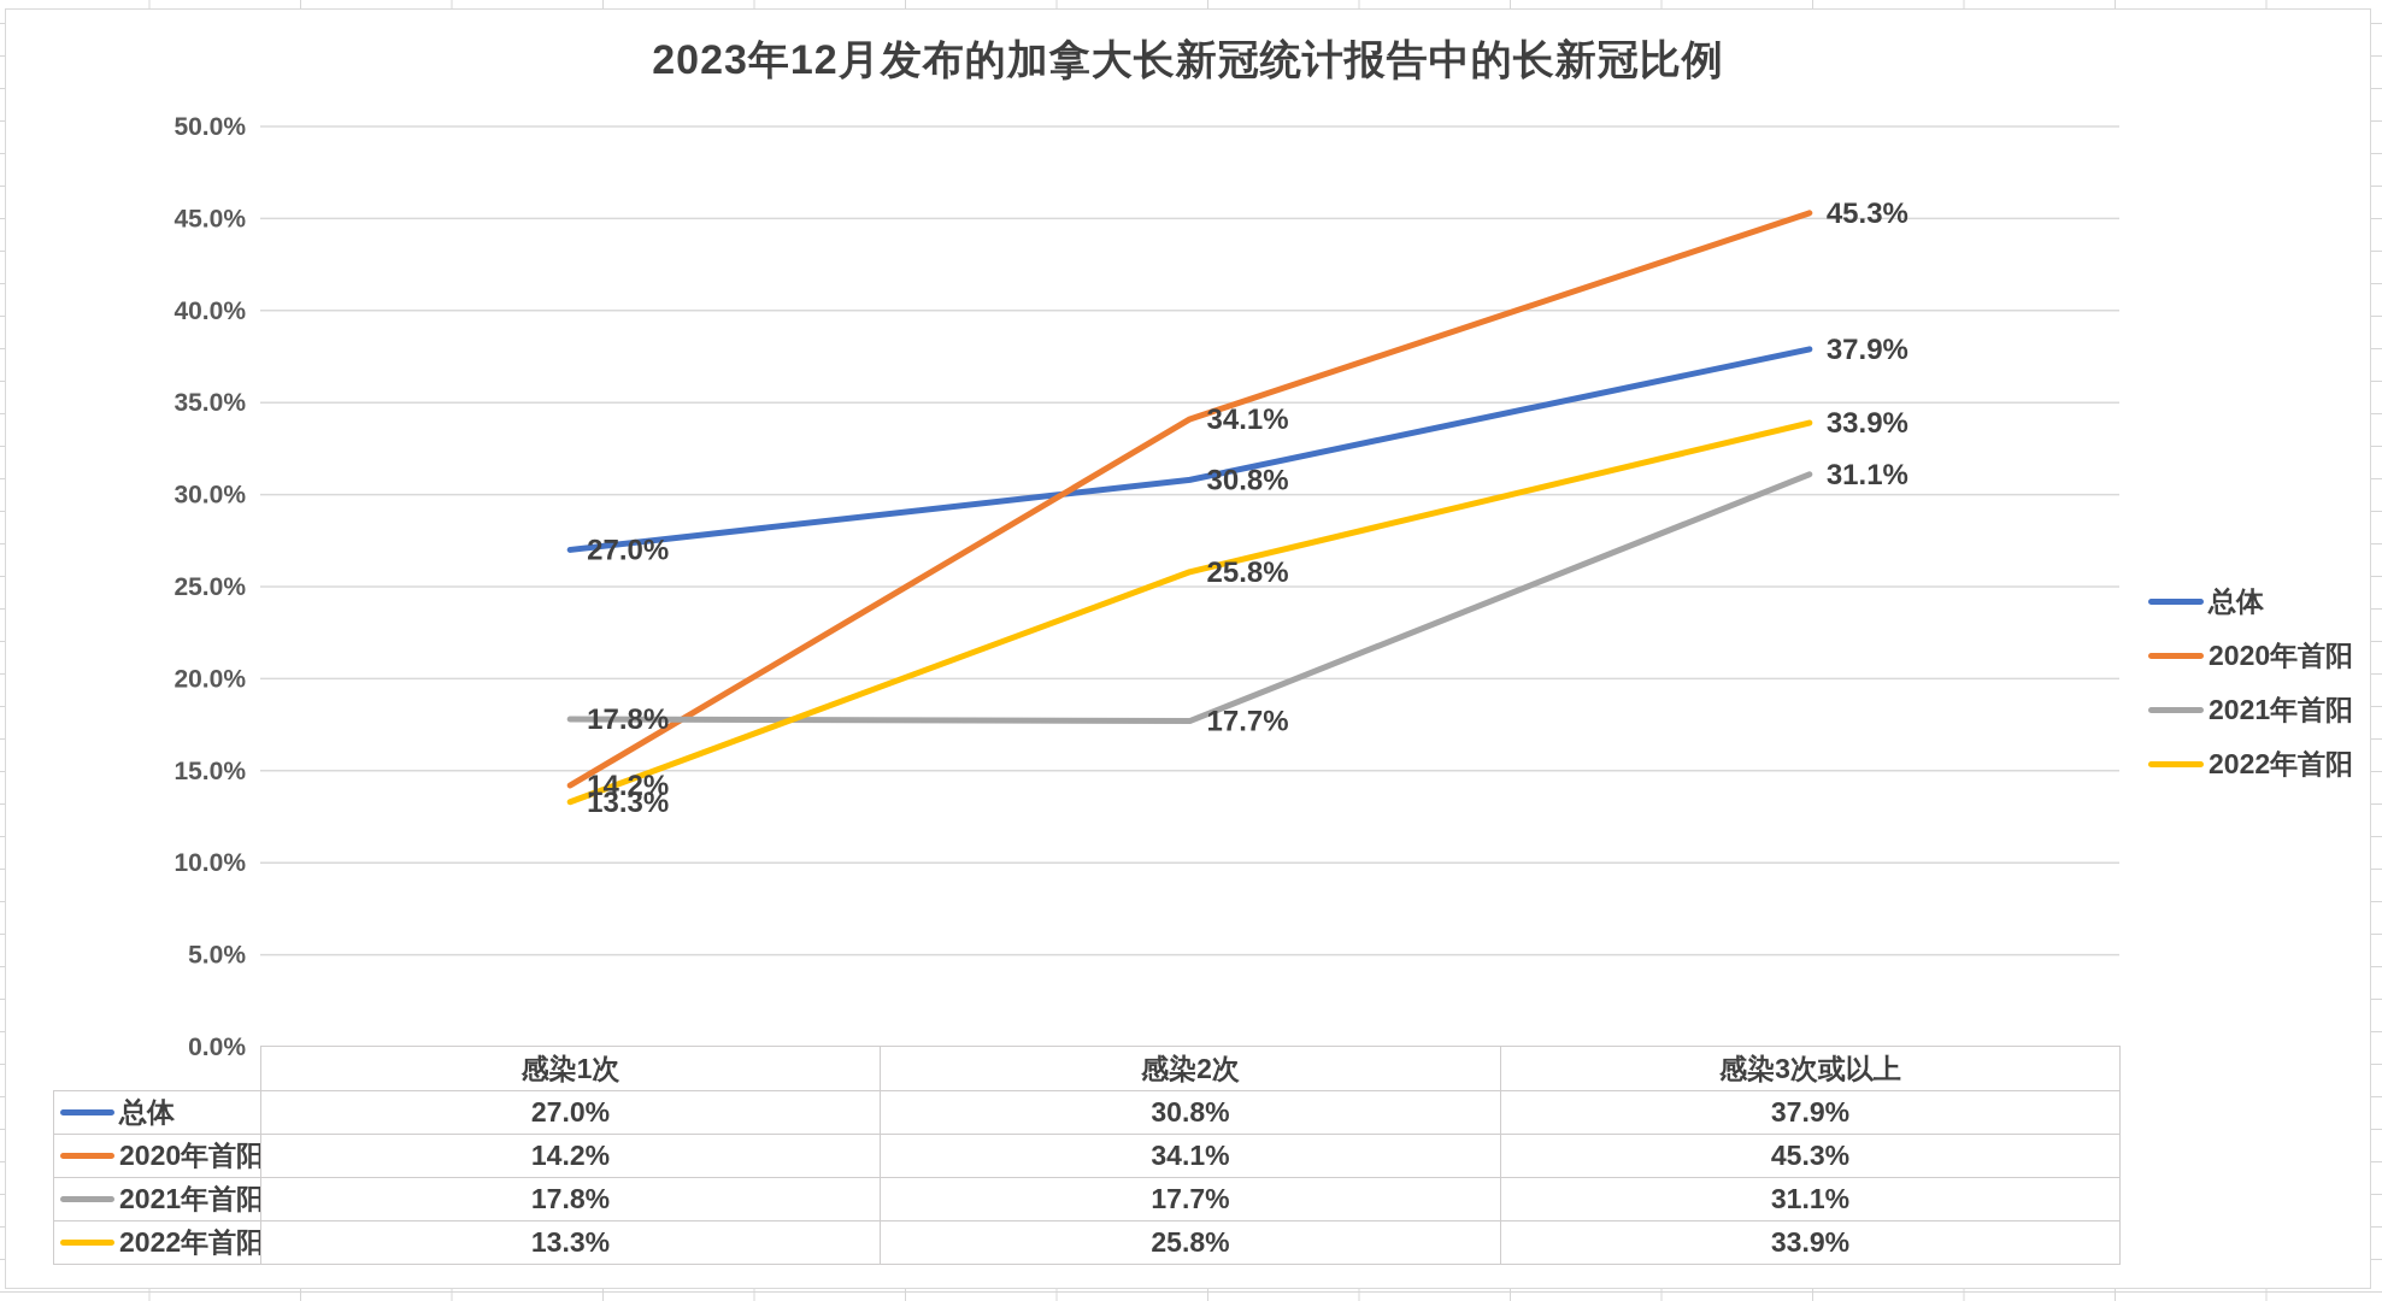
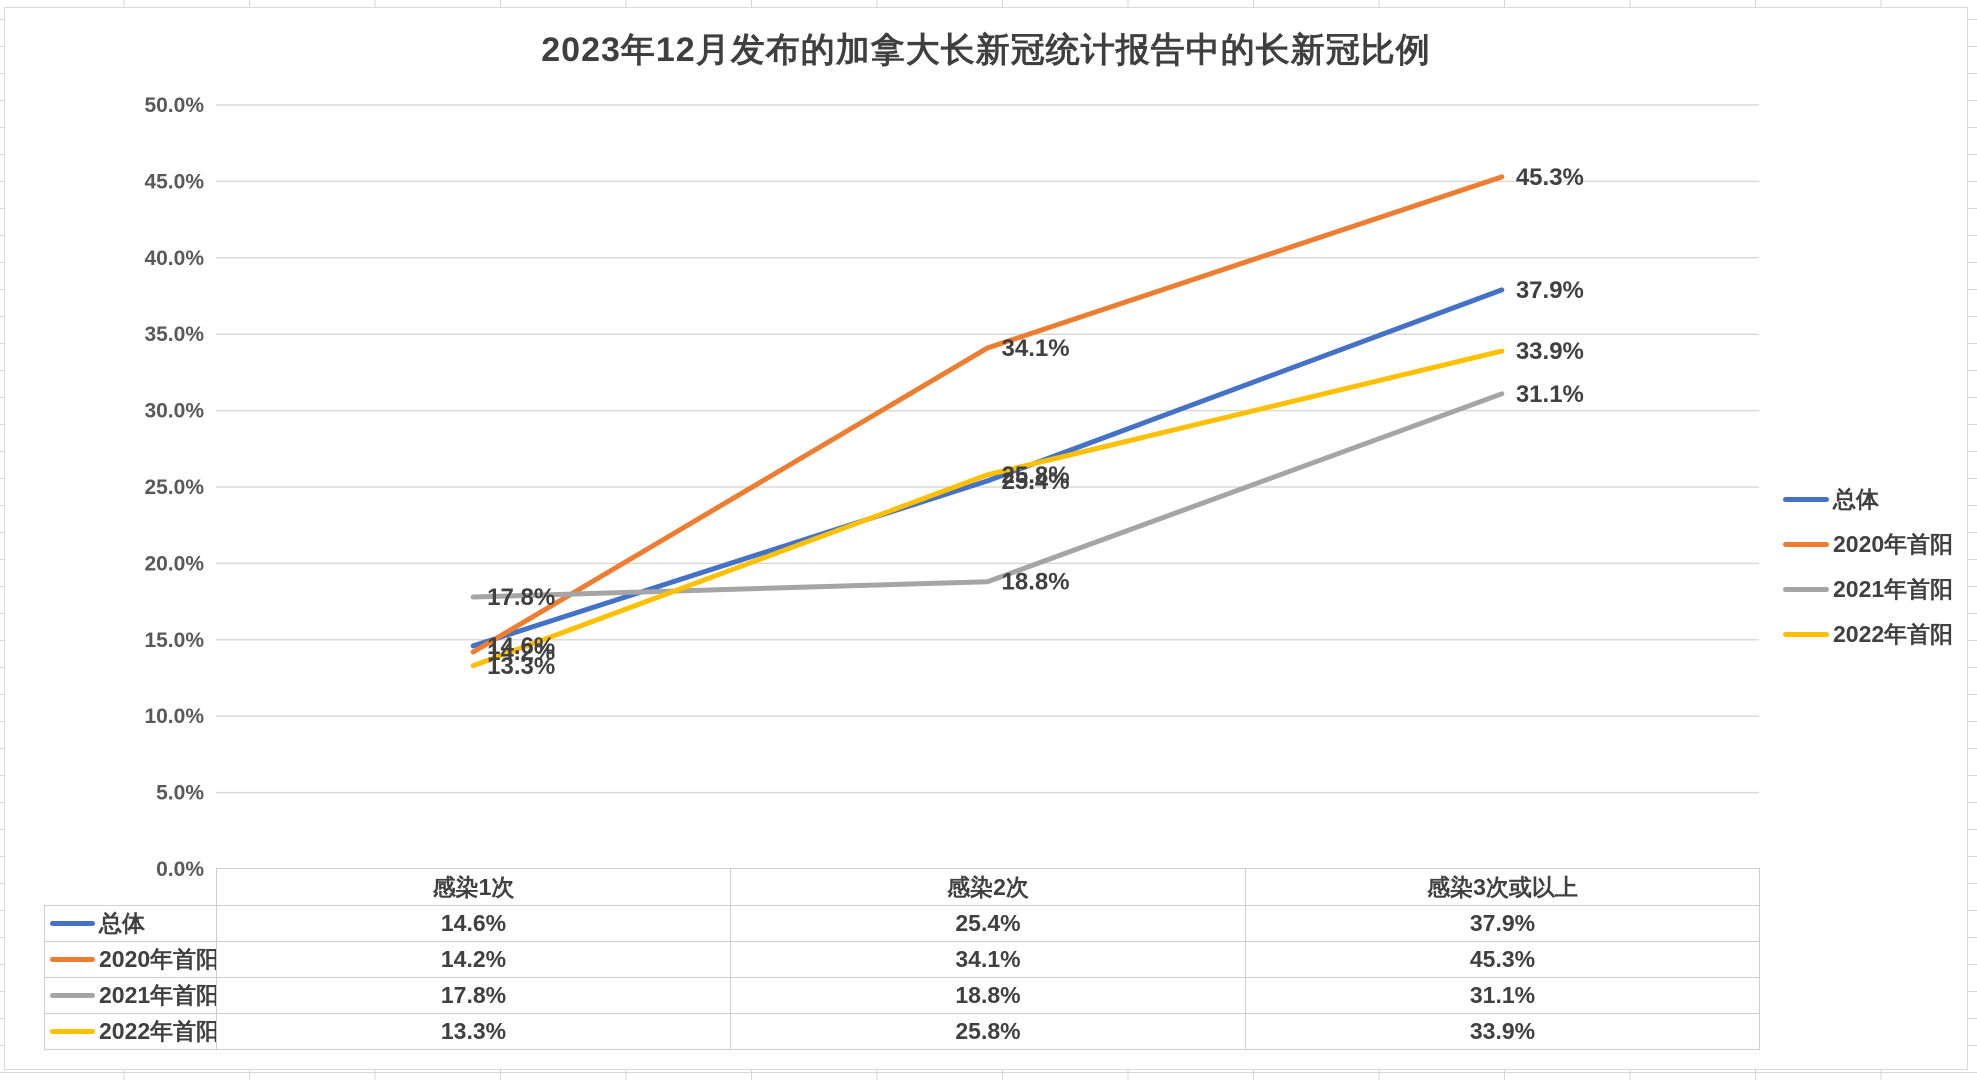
总体/感染1次: 27.0% -> 14.6%
总体/感染2次: 30.8% -> 25.4%
2021年首阳/感染2次: 17.7% -> 18.8%
